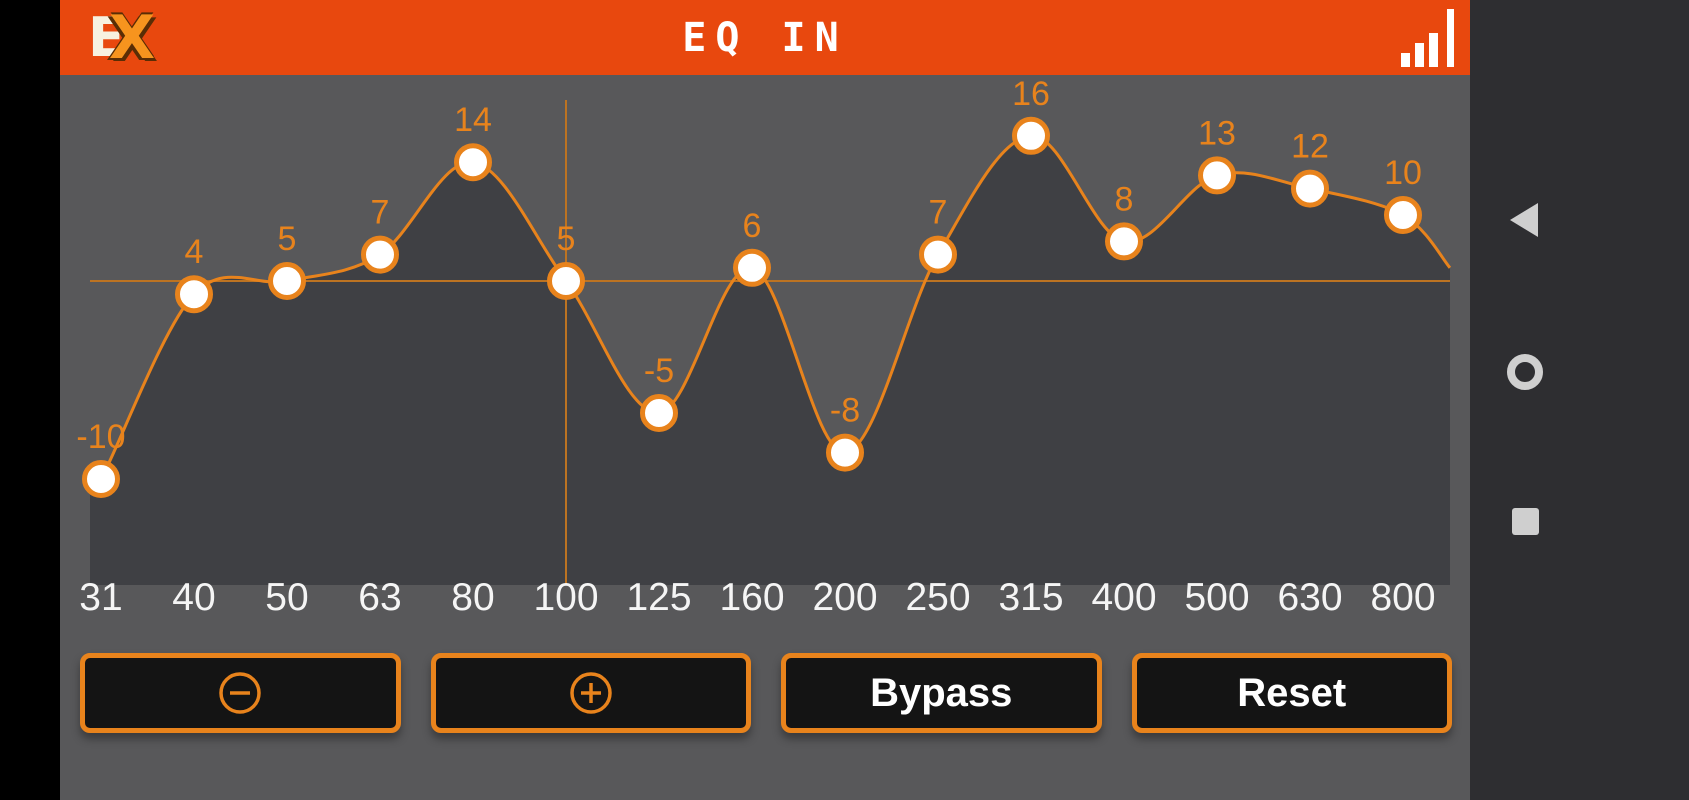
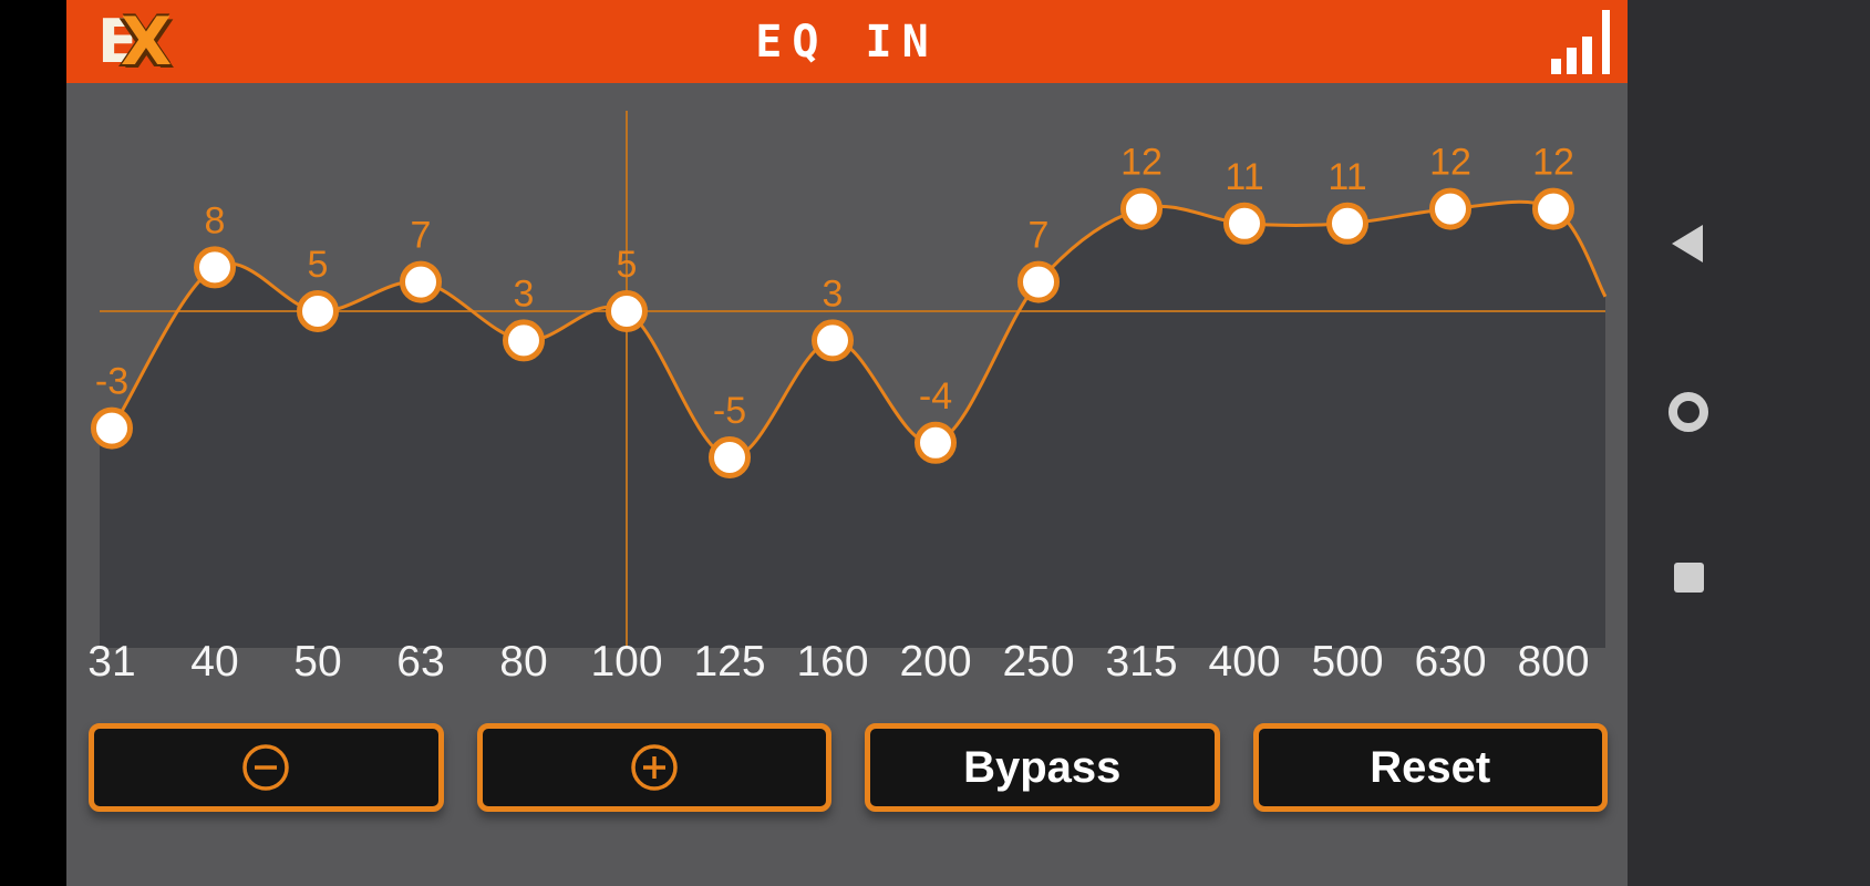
31: -10 -> -3
40: 4 -> 8
80: 14 -> 3
160: 6 -> 3
200: -8 -> -4
315: 16 -> 12
400: 8 -> 11
500: 13 -> 11
800: 10 -> 12
